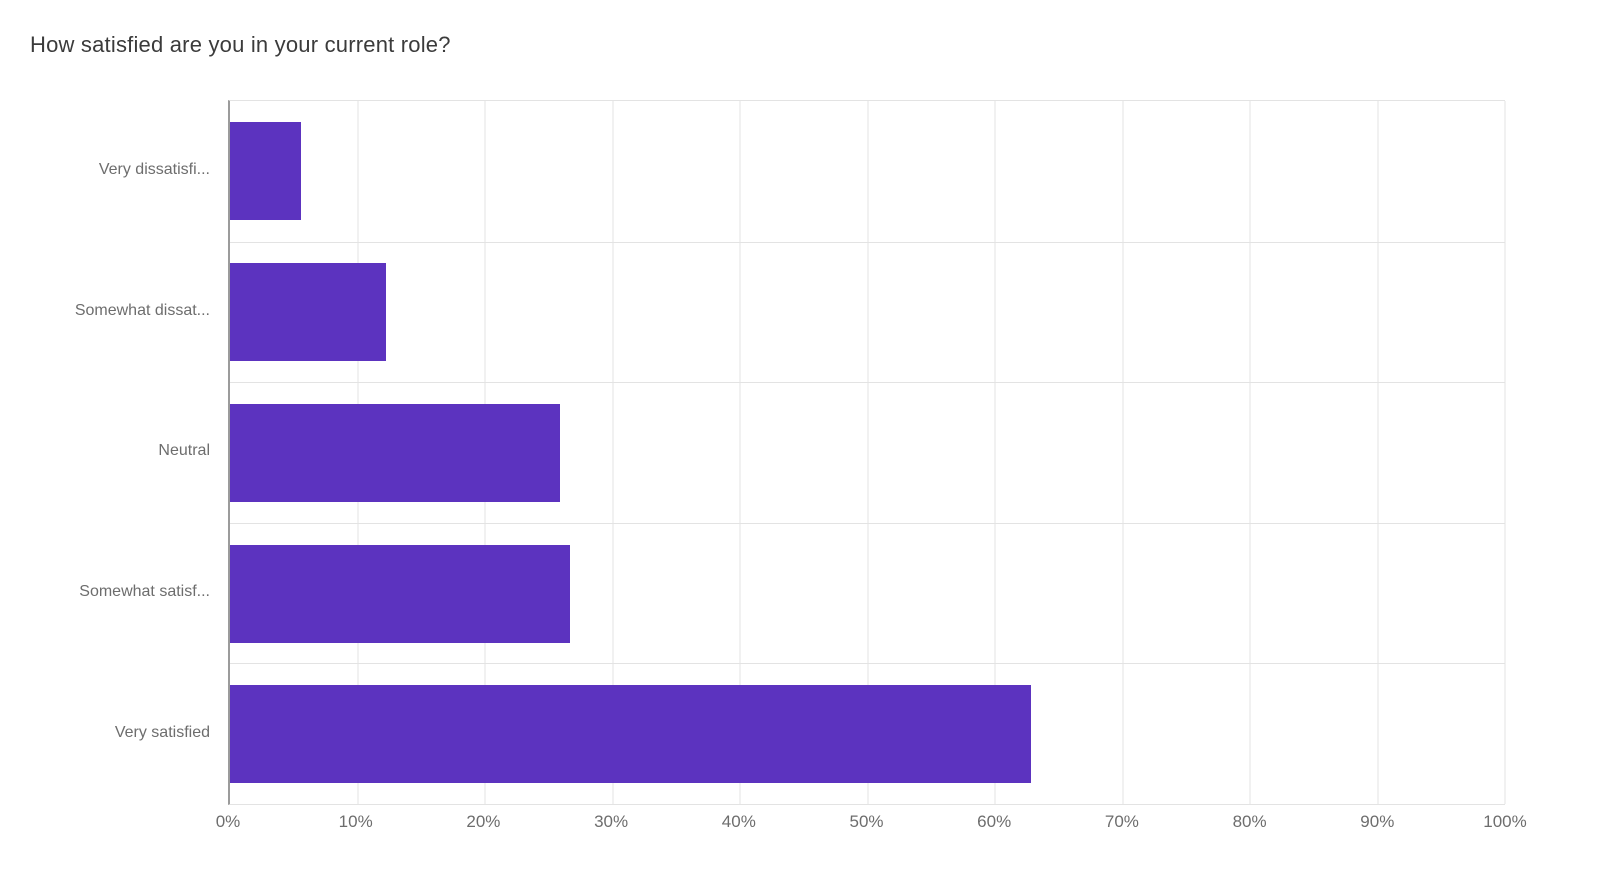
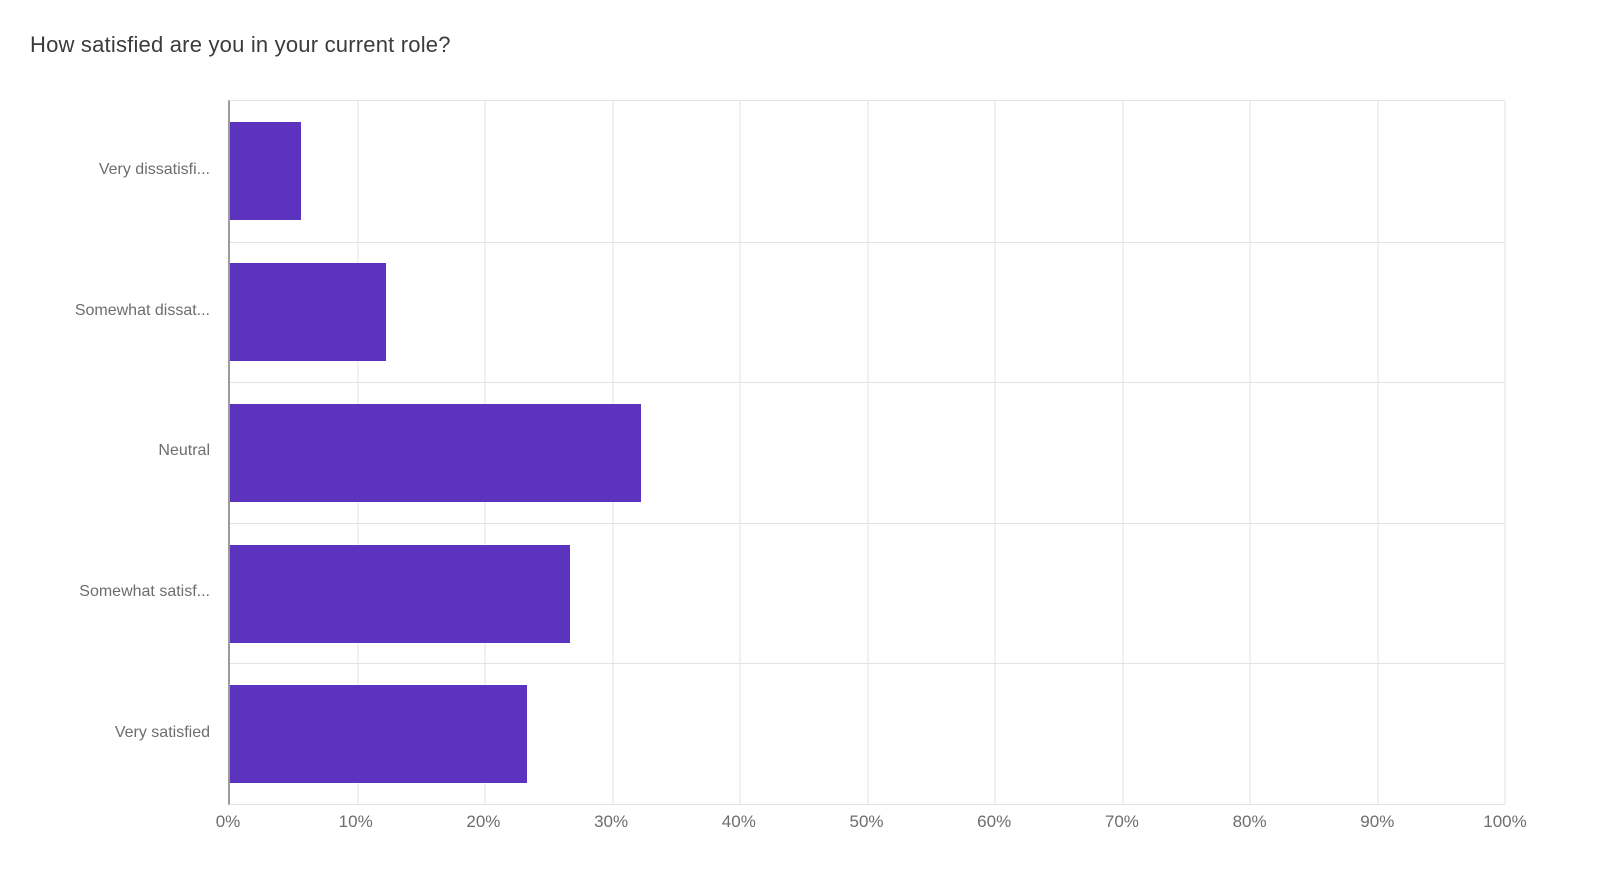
Neutral: 25.9% -> 32.2%
Very satisfied: 62.8% -> 23.3%
